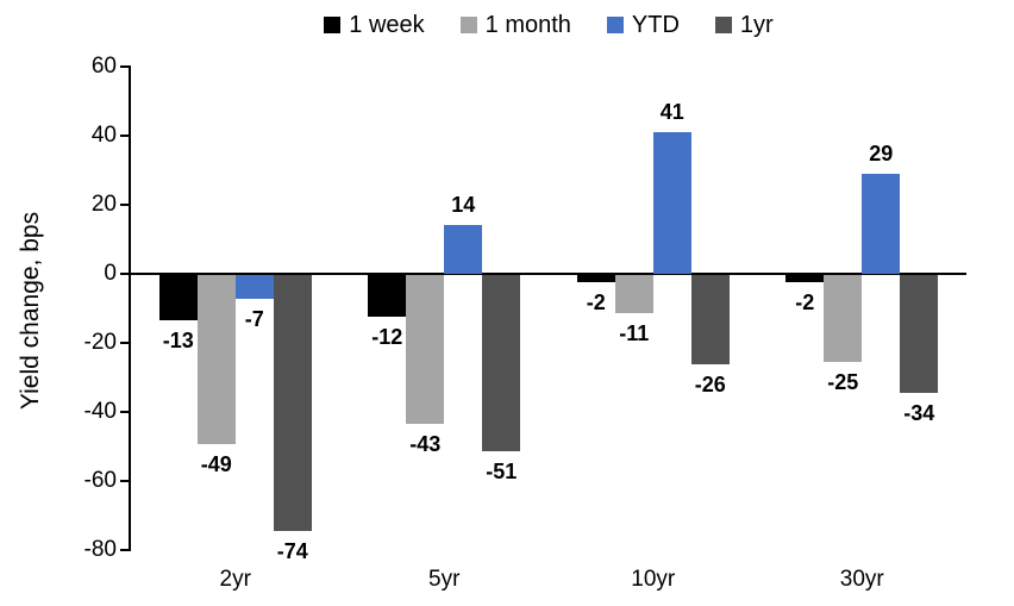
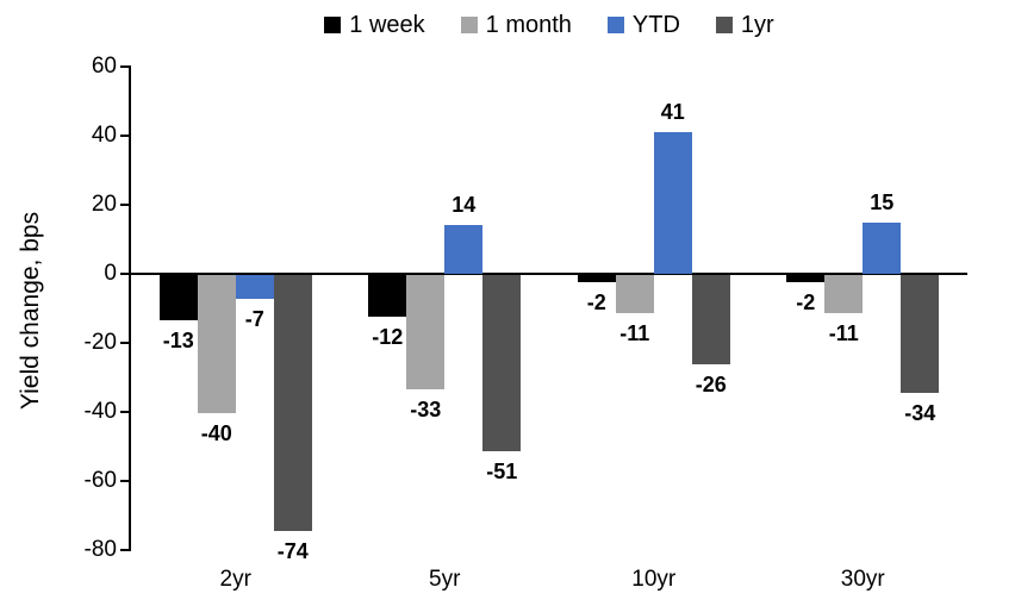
1 month/2yr: -49 -> -40
1 month/5yr: -43 -> -33
1 month/30yr: -25 -> -11
YTD/30yr: 29 -> 15
